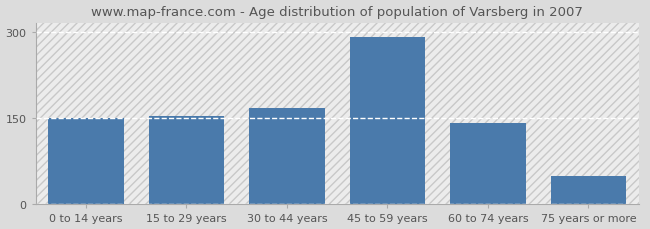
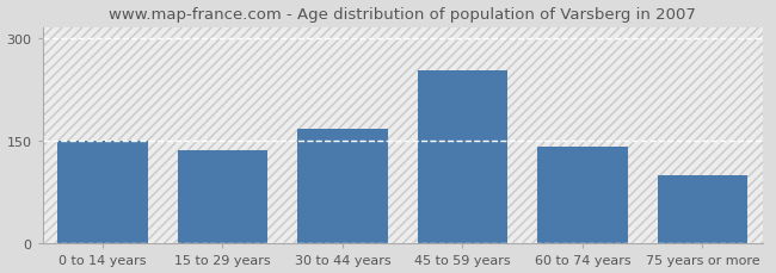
15 to 29 years: 153 -> 136
45 to 59 years: 291 -> 252
75 years or more: 50 -> 100
